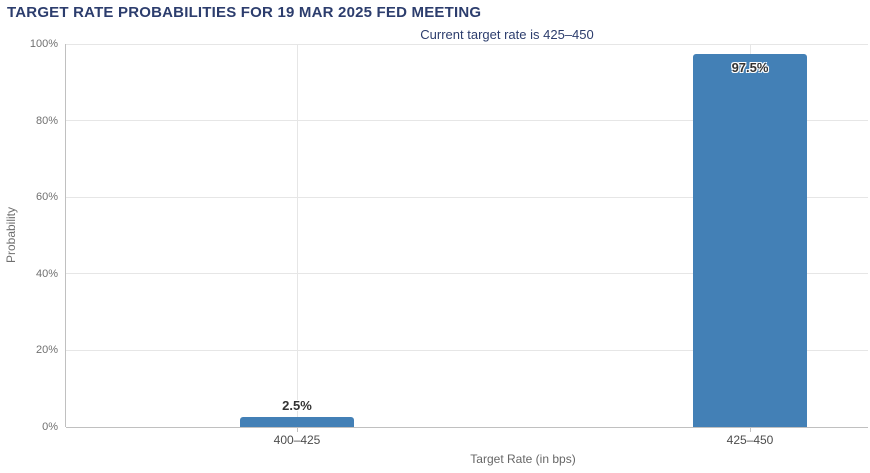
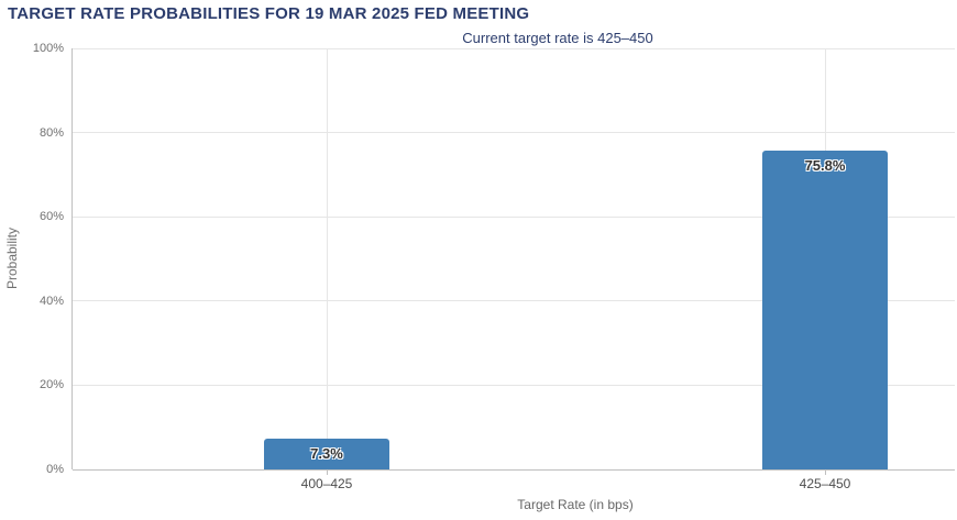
400–425: 2.5% -> 7.3%
425–450: 97.5% -> 75.8%
